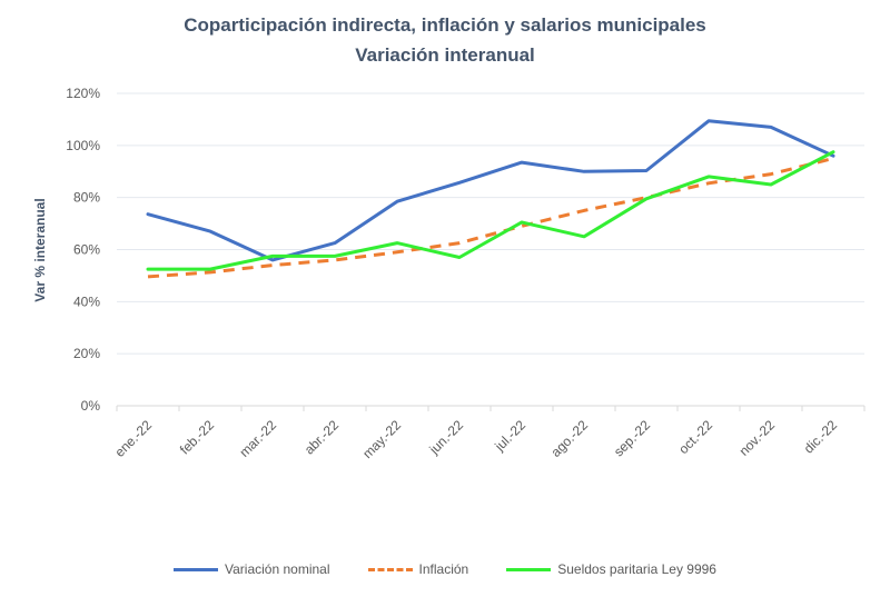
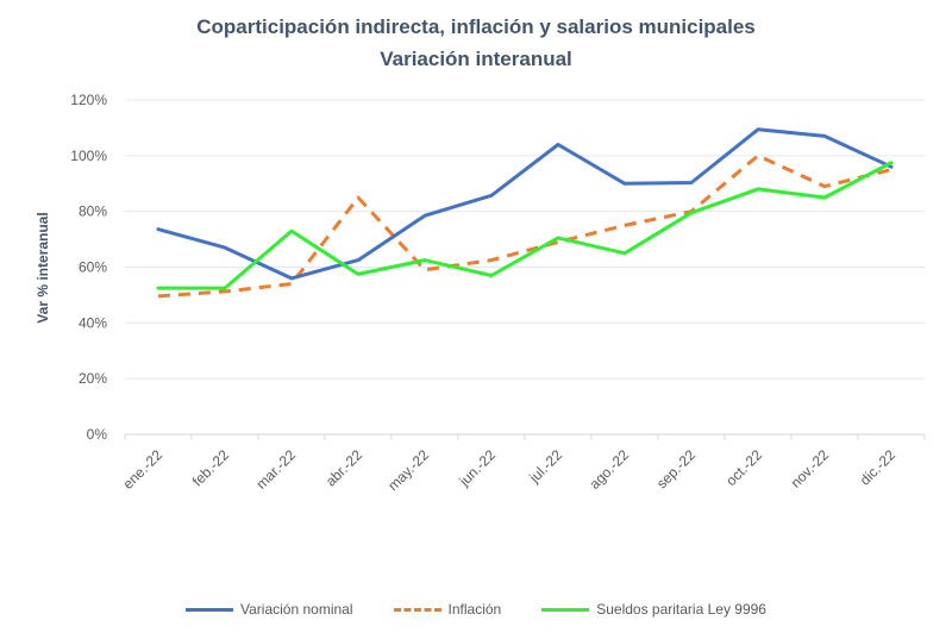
Sueldos paritaria Ley 9996/mar.-22: 58% -> 73%
Inflación/abr.-22: 56% -> 85%
Variación nominal/jul.-22: 94% -> 104%
Inflación/oct.-22: 86% -> 100%
